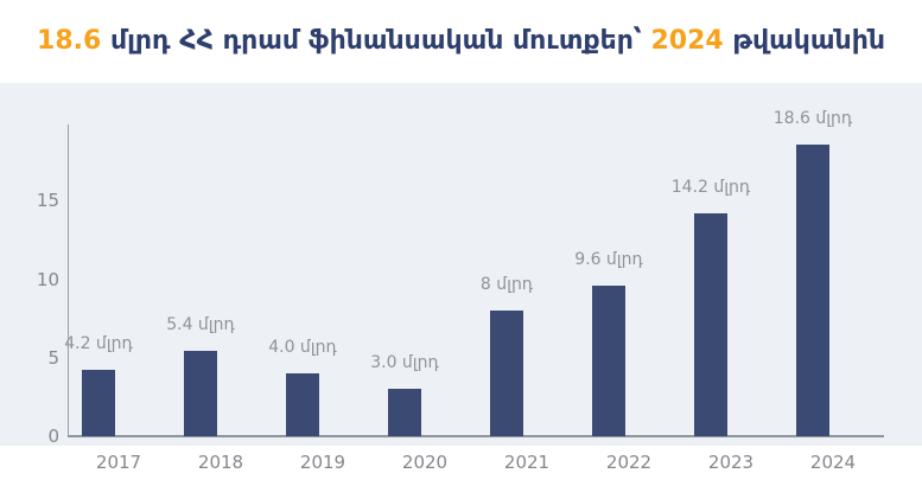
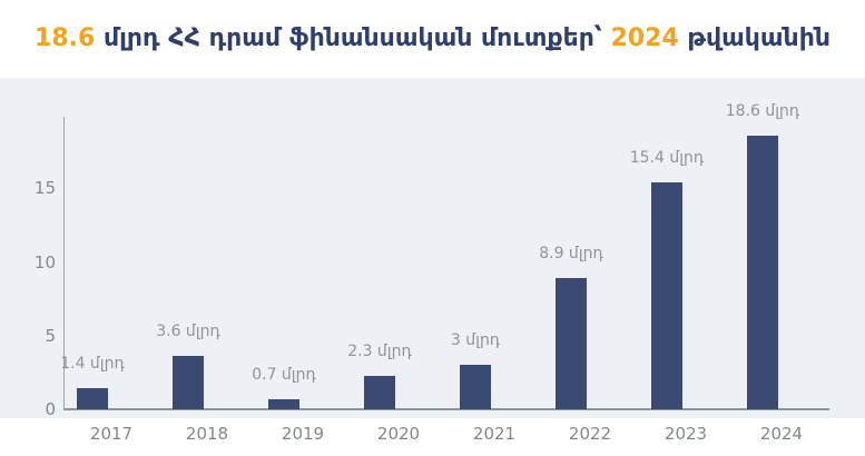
2017: 4.2 -> 1.4
2018: 5.4 -> 3.6
2019: 4.0 -> 0.7
2020: 3.0 -> 2.3
2021: 8 -> 3
2022: 9.6 -> 8.9
2023: 14.2 -> 15.4
